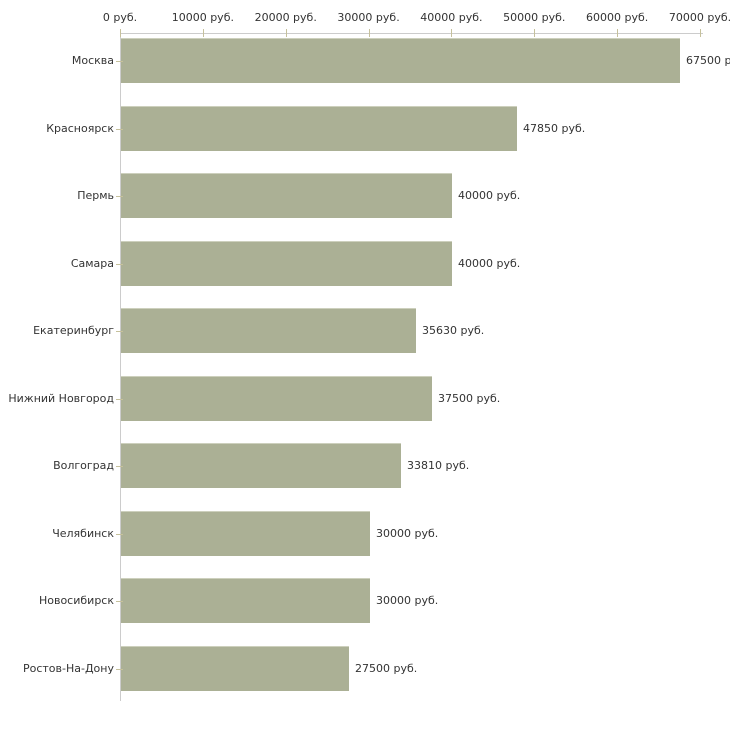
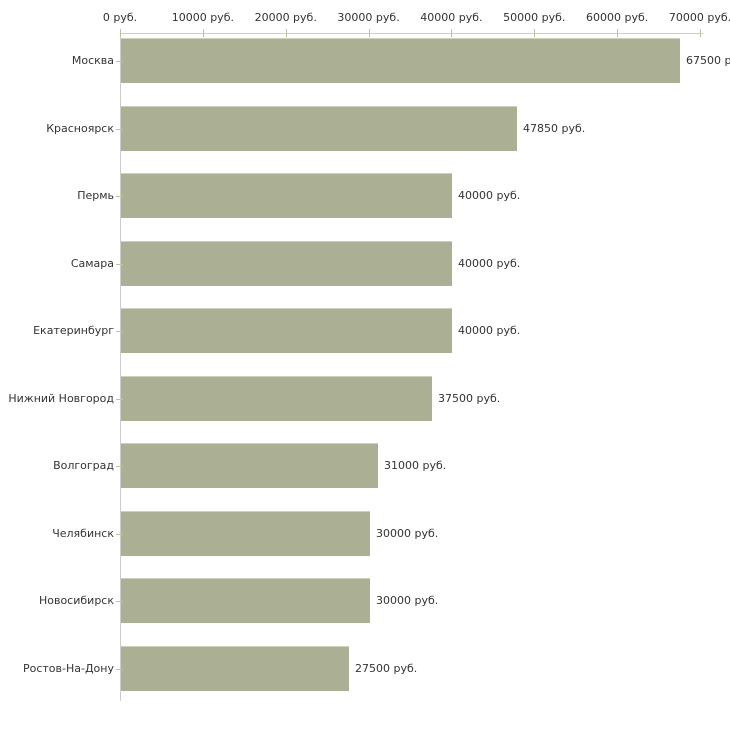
Екатеринбург: 35630 -> 40000
Волгоград: 33810 -> 31000
